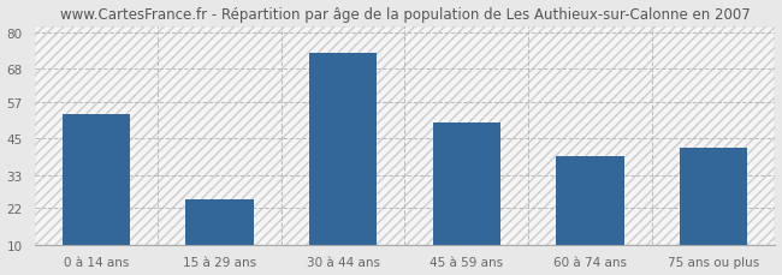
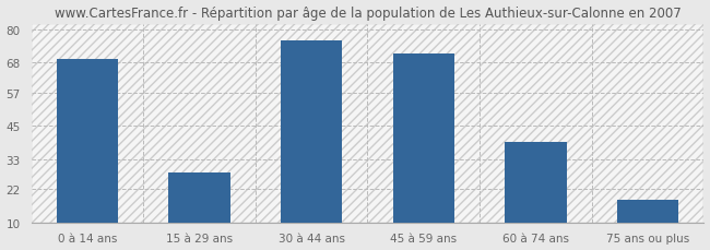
0 à 14 ans: 53 -> 69
15 à 29 ans: 25 -> 28
30 à 44 ans: 73 -> 76
45 à 59 ans: 50 -> 71
75 ans ou plus: 42 -> 18
